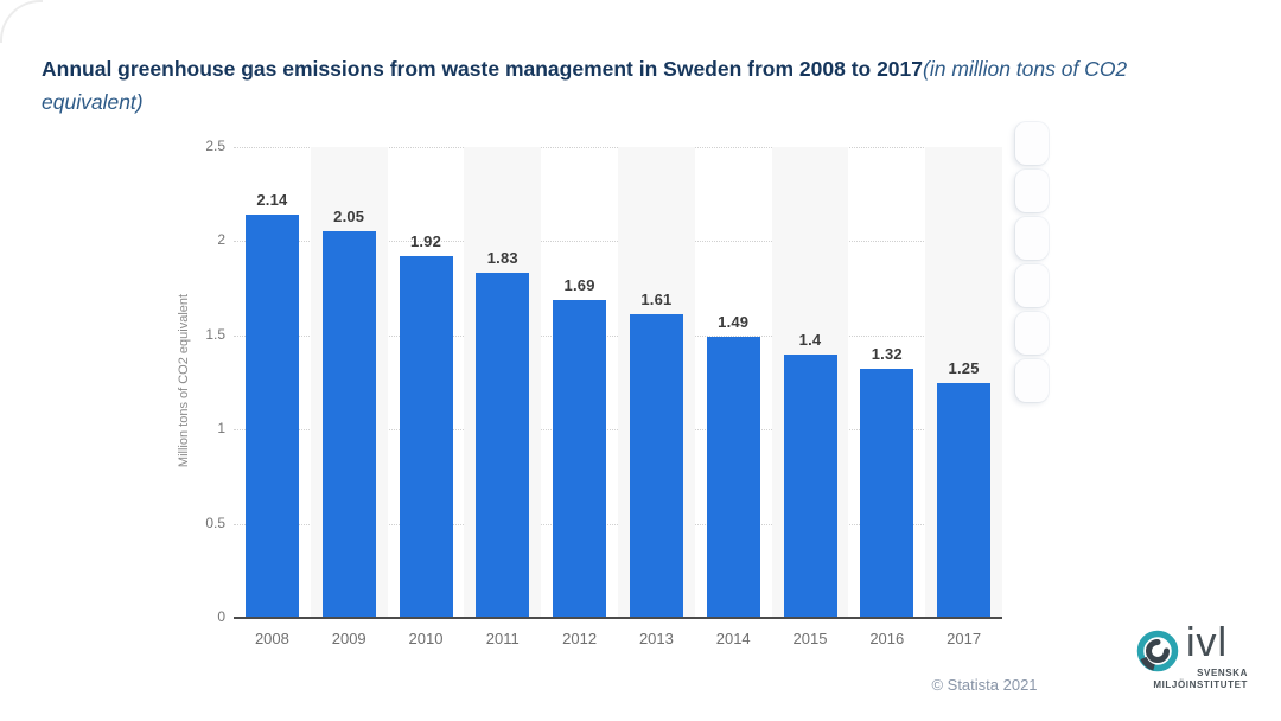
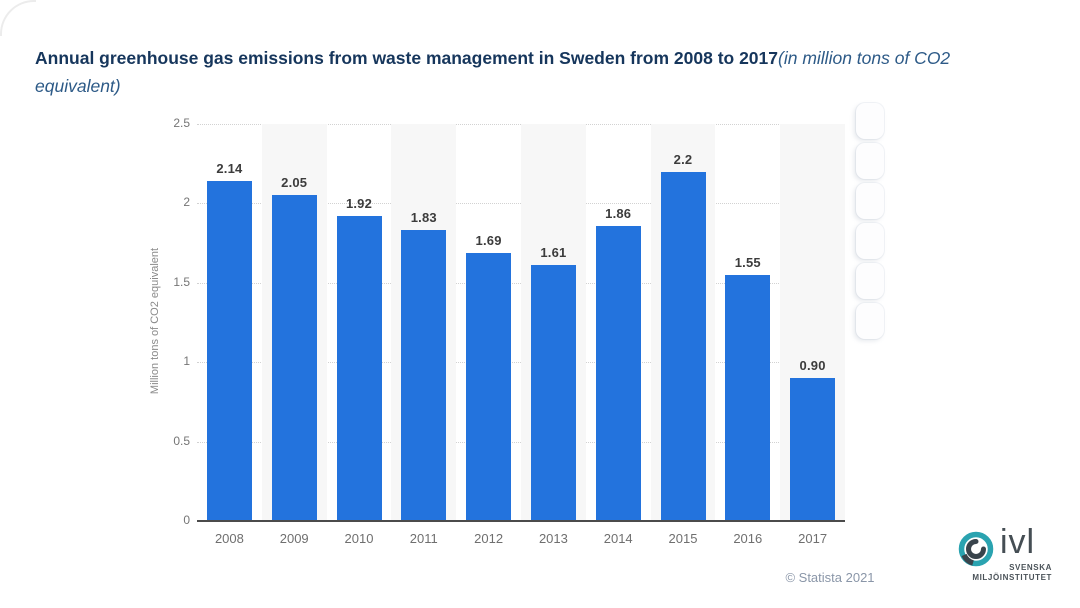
2014: 1.49 -> 1.86
2015: 1.4 -> 2.2
2016: 1.32 -> 1.55
2017: 1.25 -> 0.90
